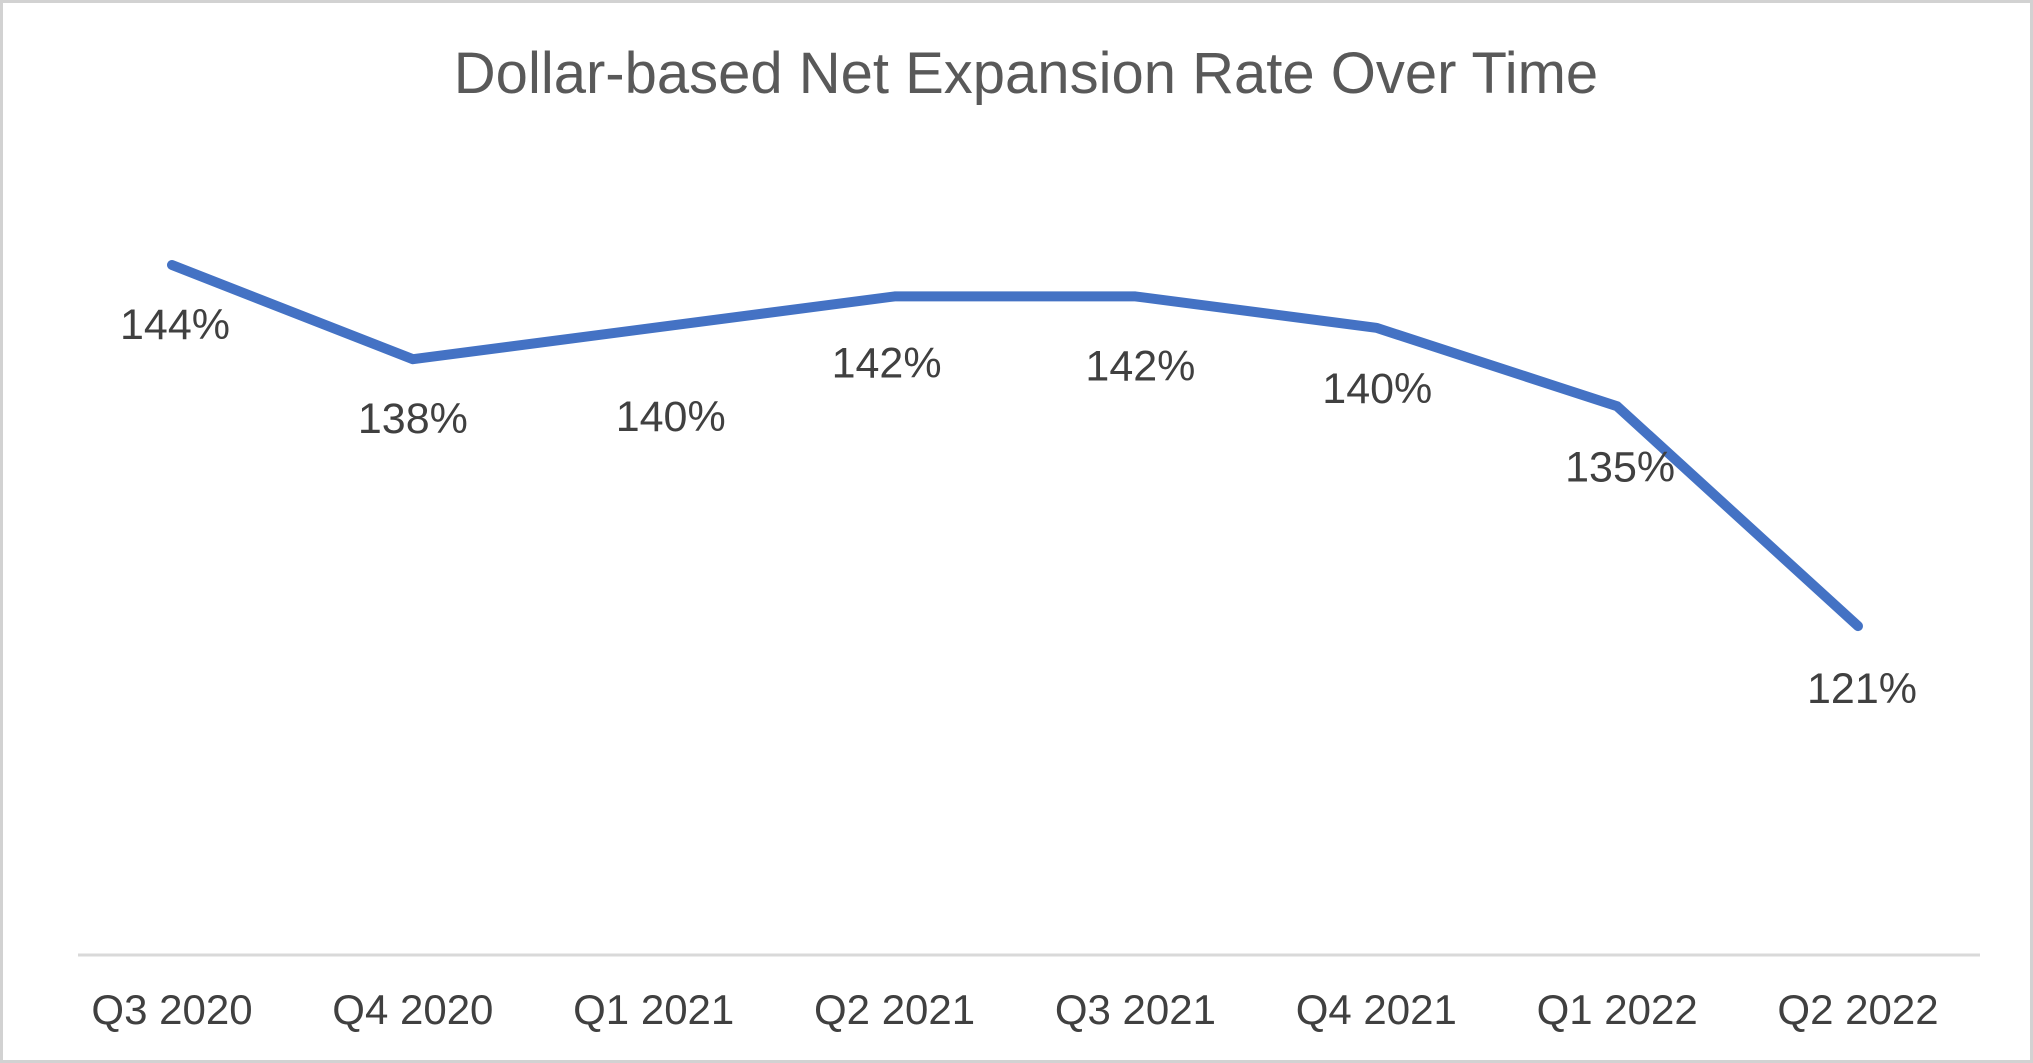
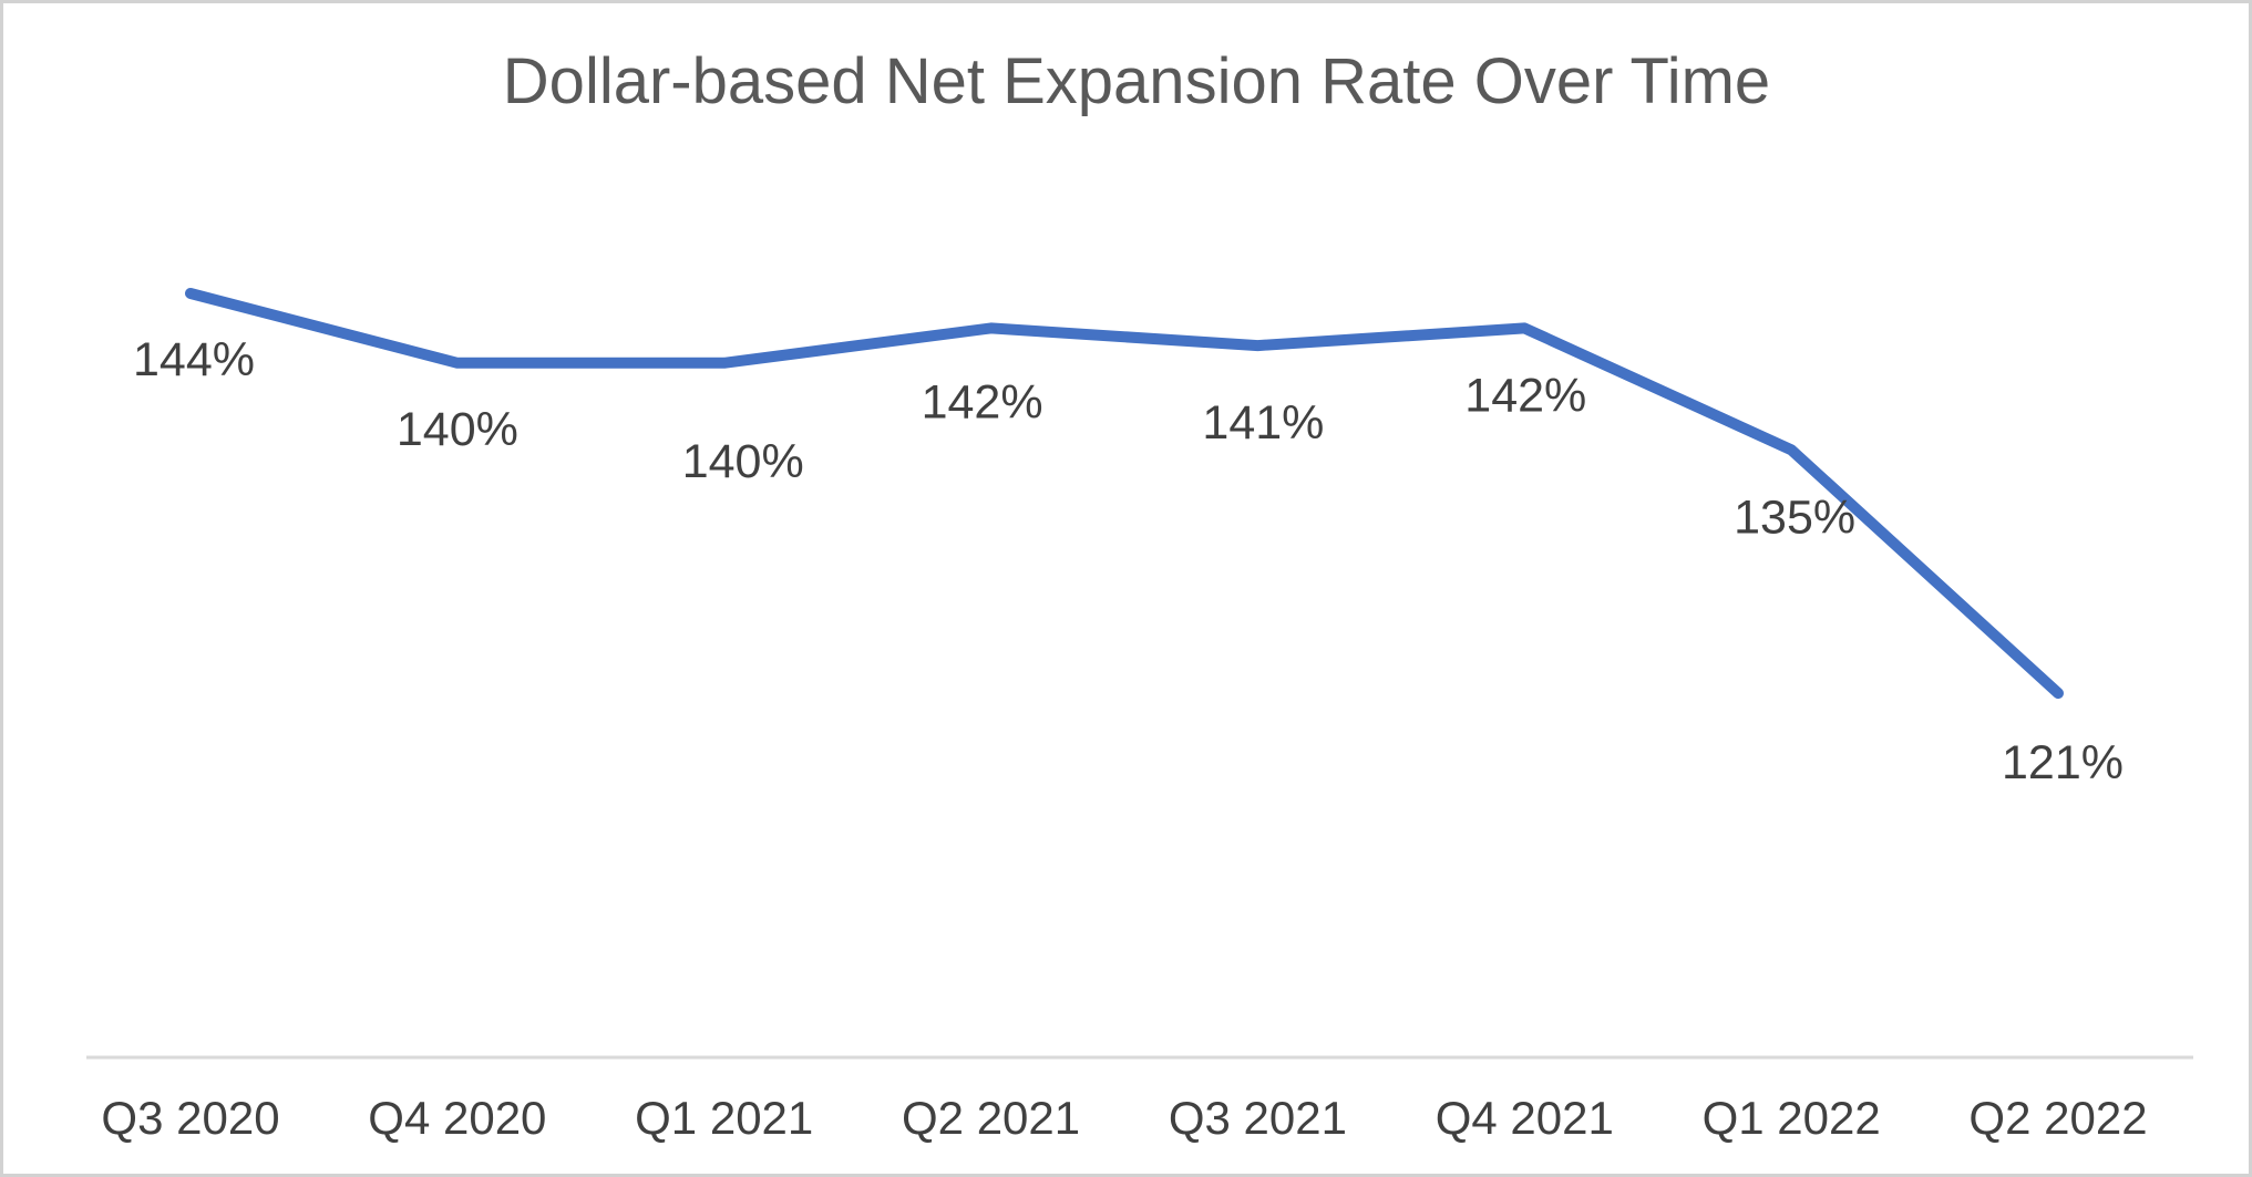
Q4 2020: 138% -> 140%
Q3 2021: 142% -> 141%
Q4 2021: 140% -> 142%
